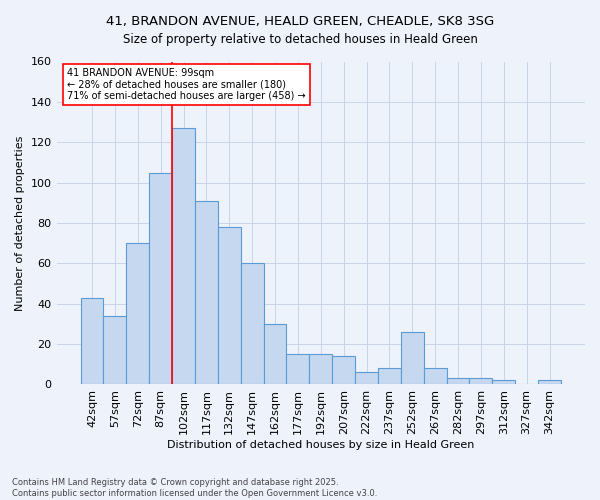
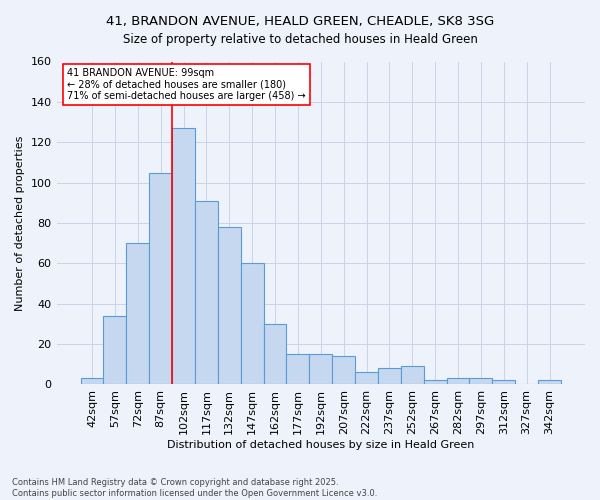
42sqm: 43 -> 3
252sqm: 26 -> 9
267sqm: 8 -> 2
